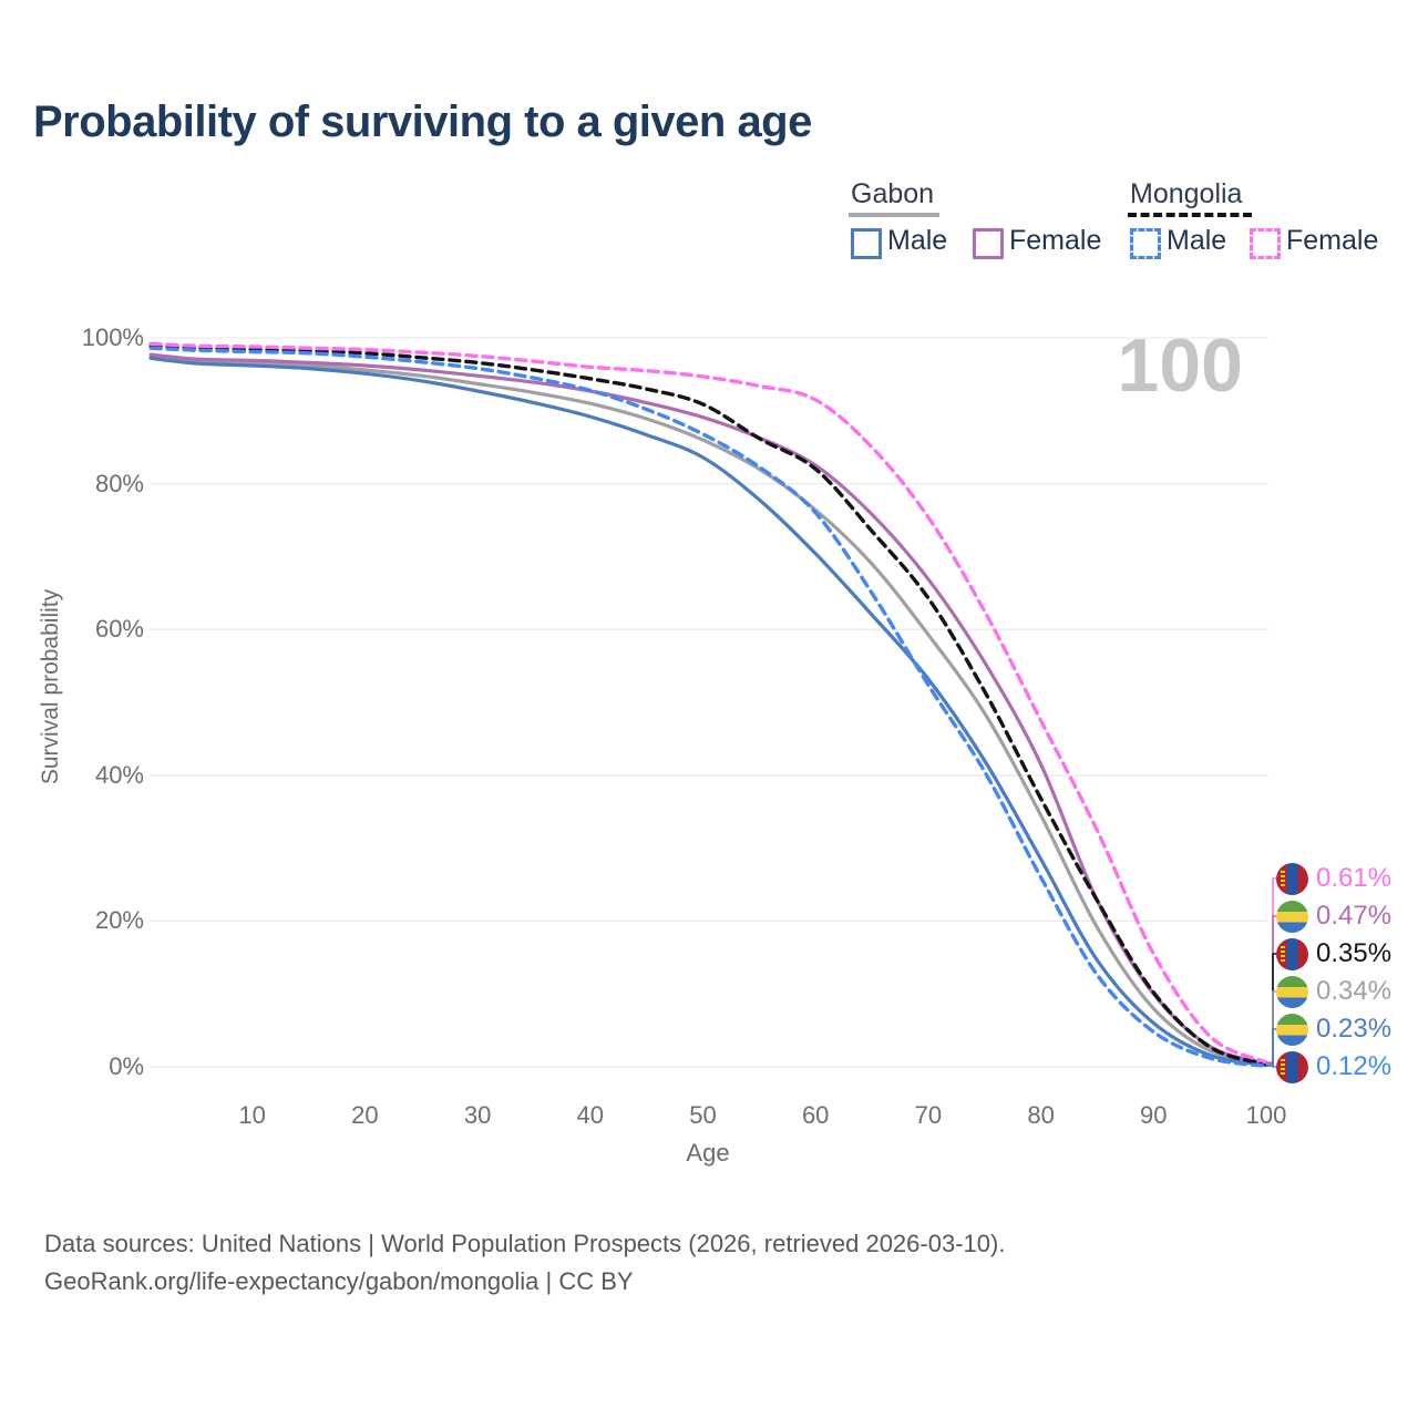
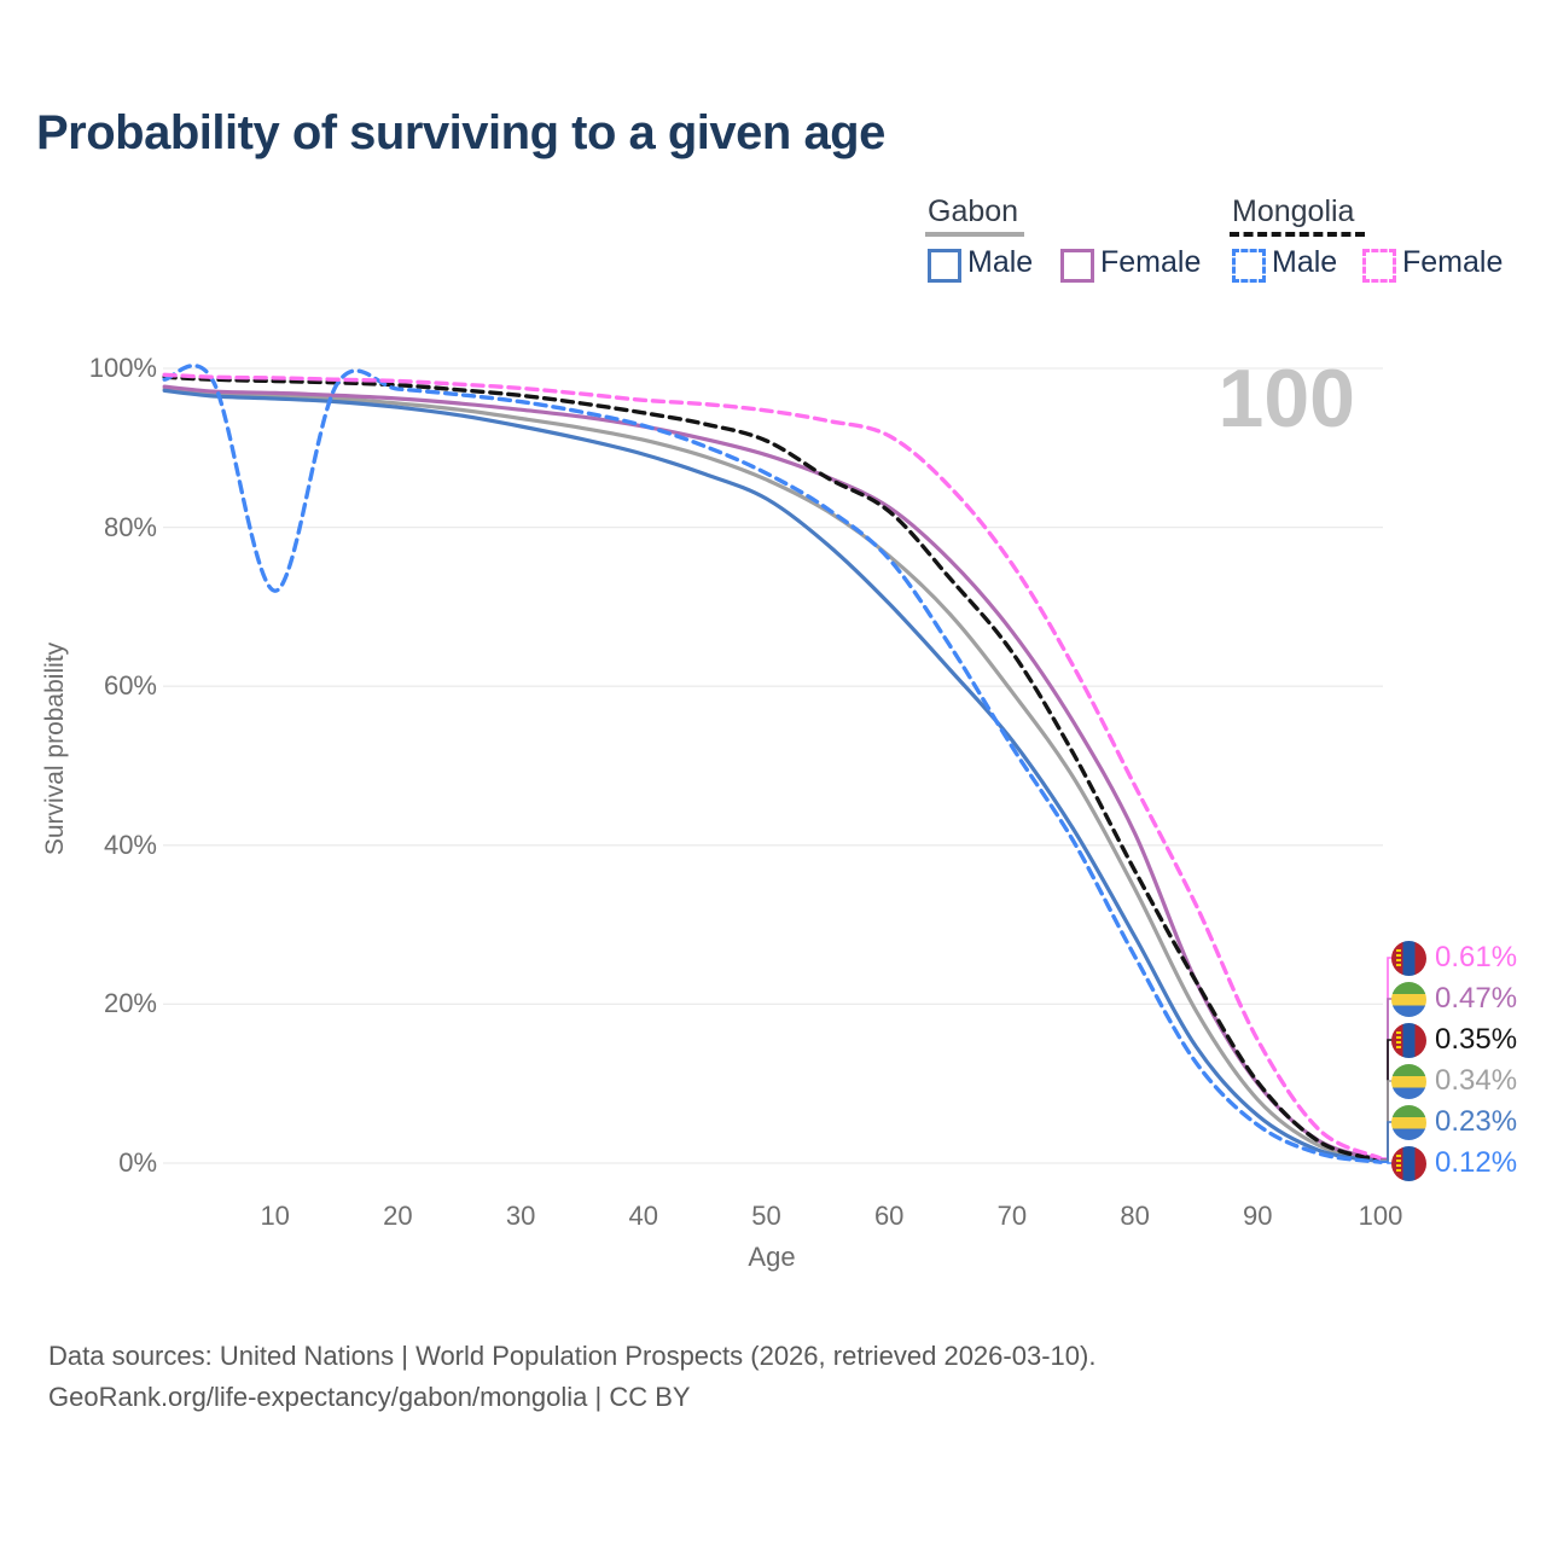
Mongolia Male/10: 98% -> 72%
